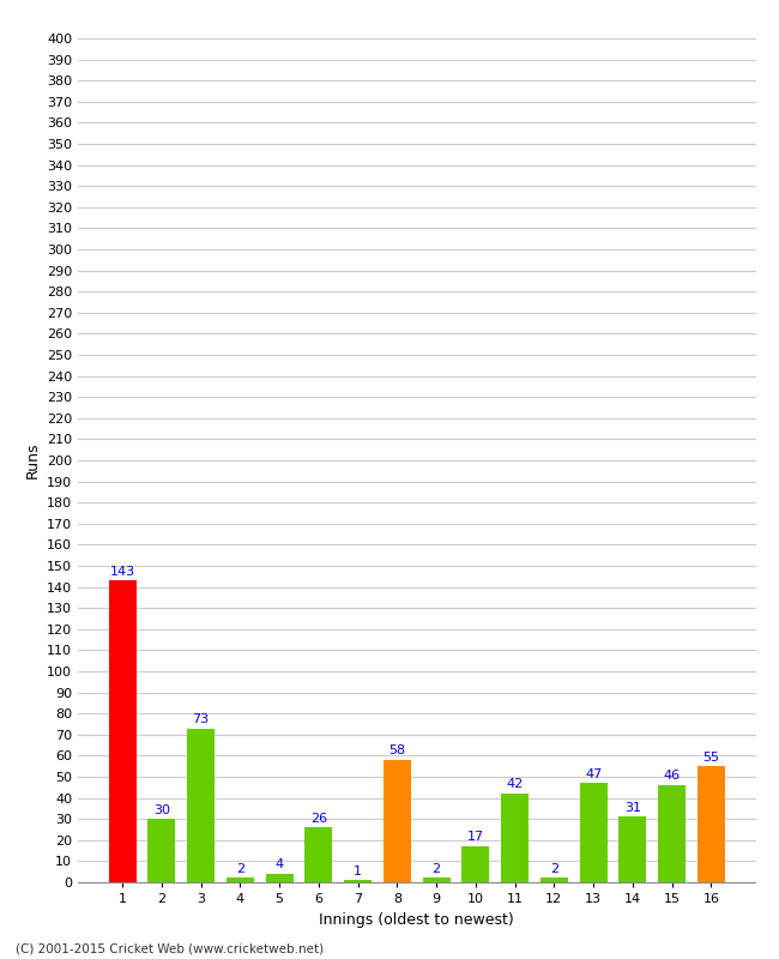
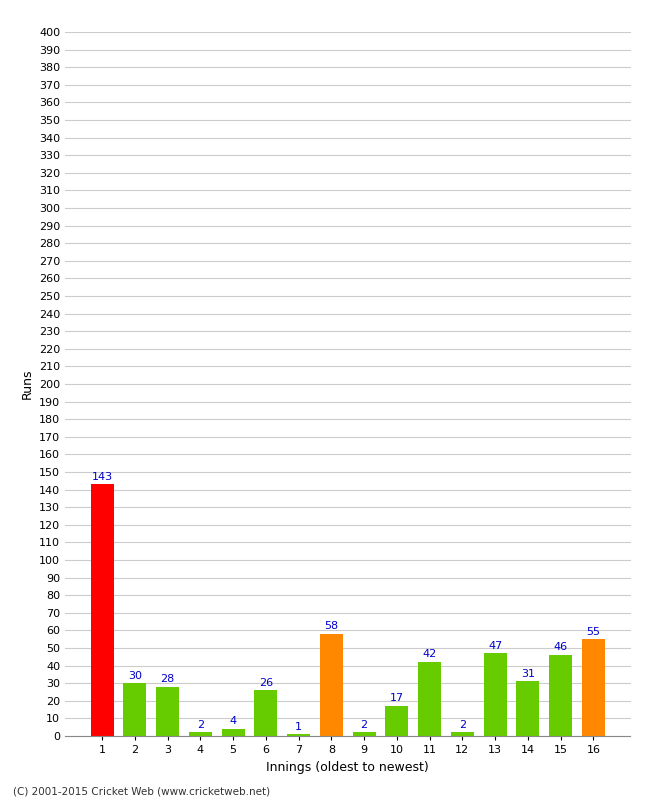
3: 73 -> 28
